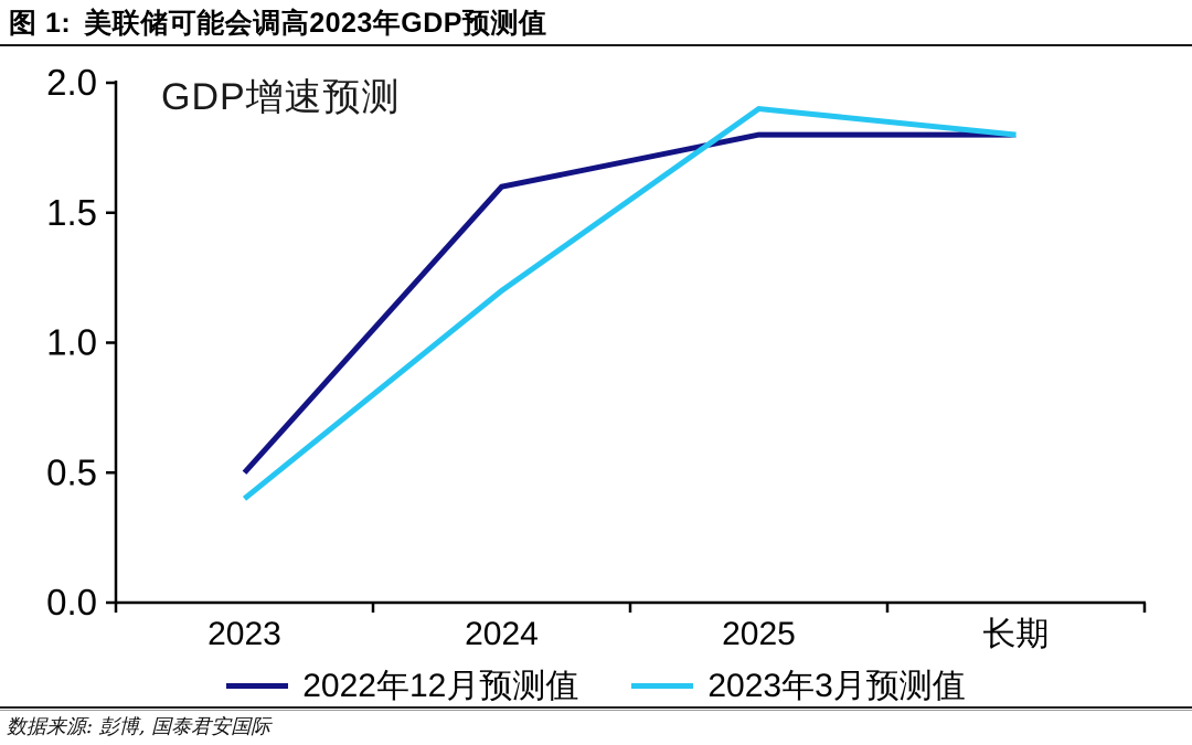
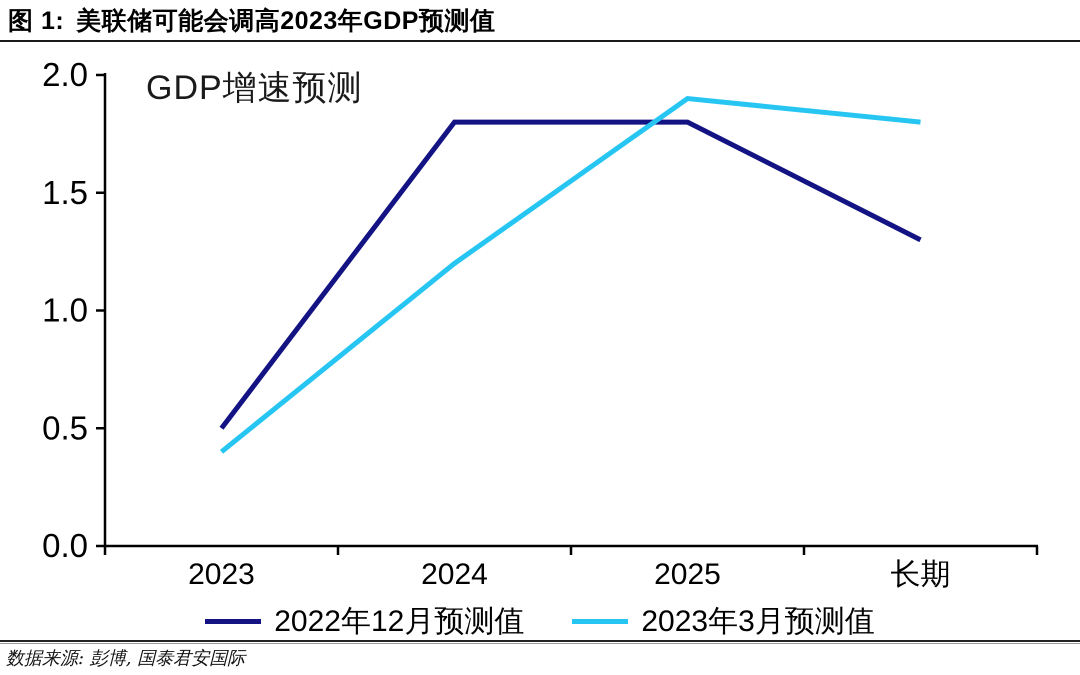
2022年12月预测值/2024: 1.6 -> 1.8
2022年12月预测值/长期: 1.8 -> 1.3
